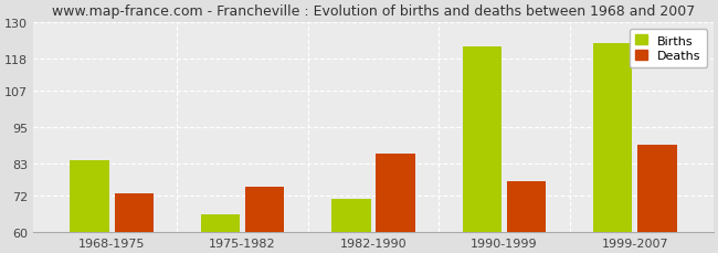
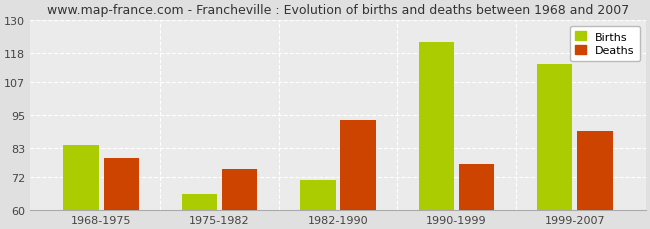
Deaths/1968-1975: 73 -> 79
Deaths/1982-1990: 86 -> 93
Births/1999-2007: 123 -> 114
